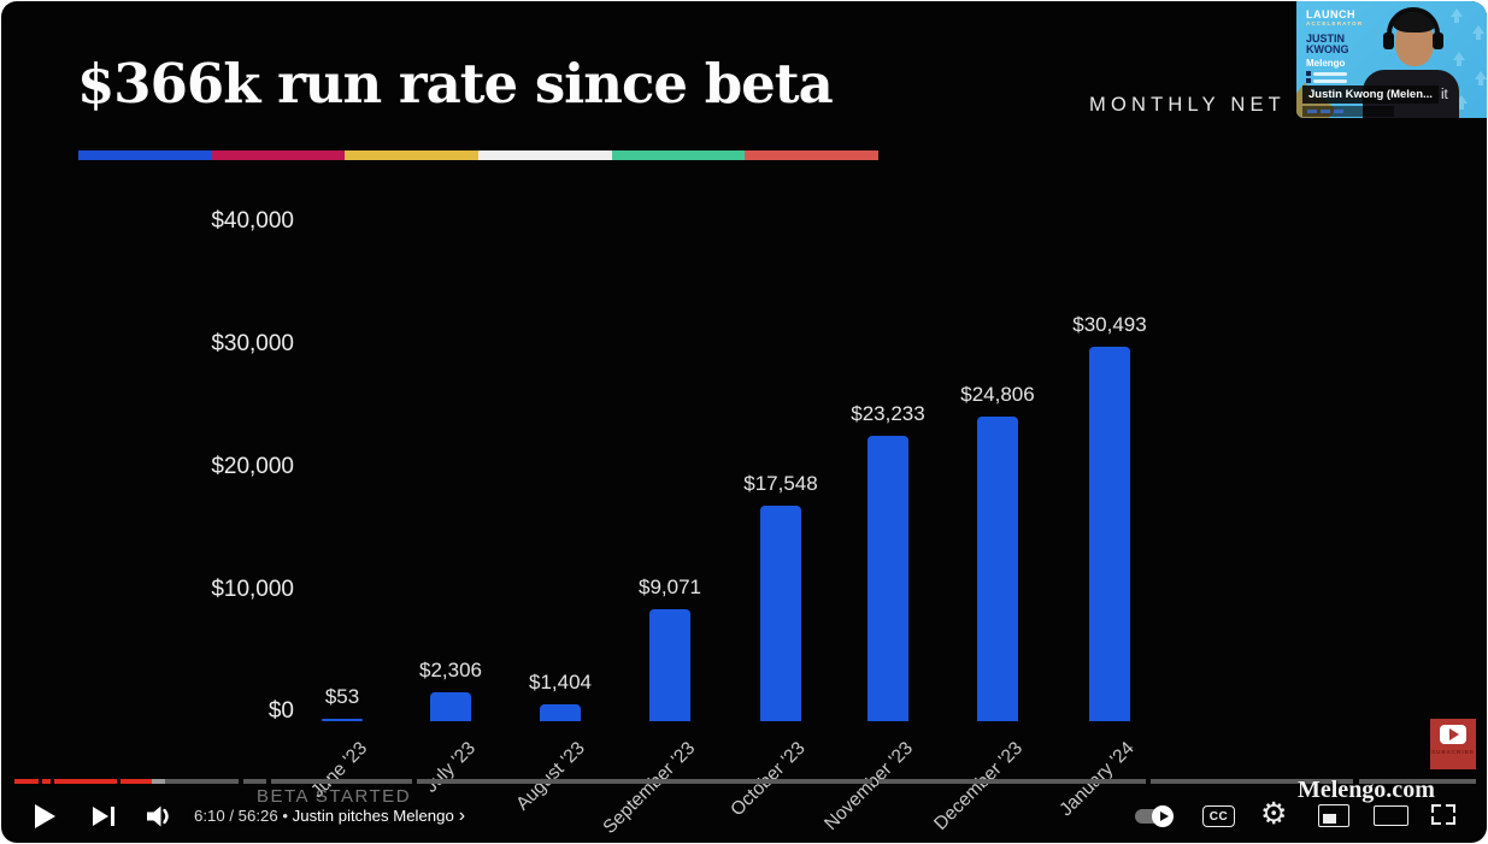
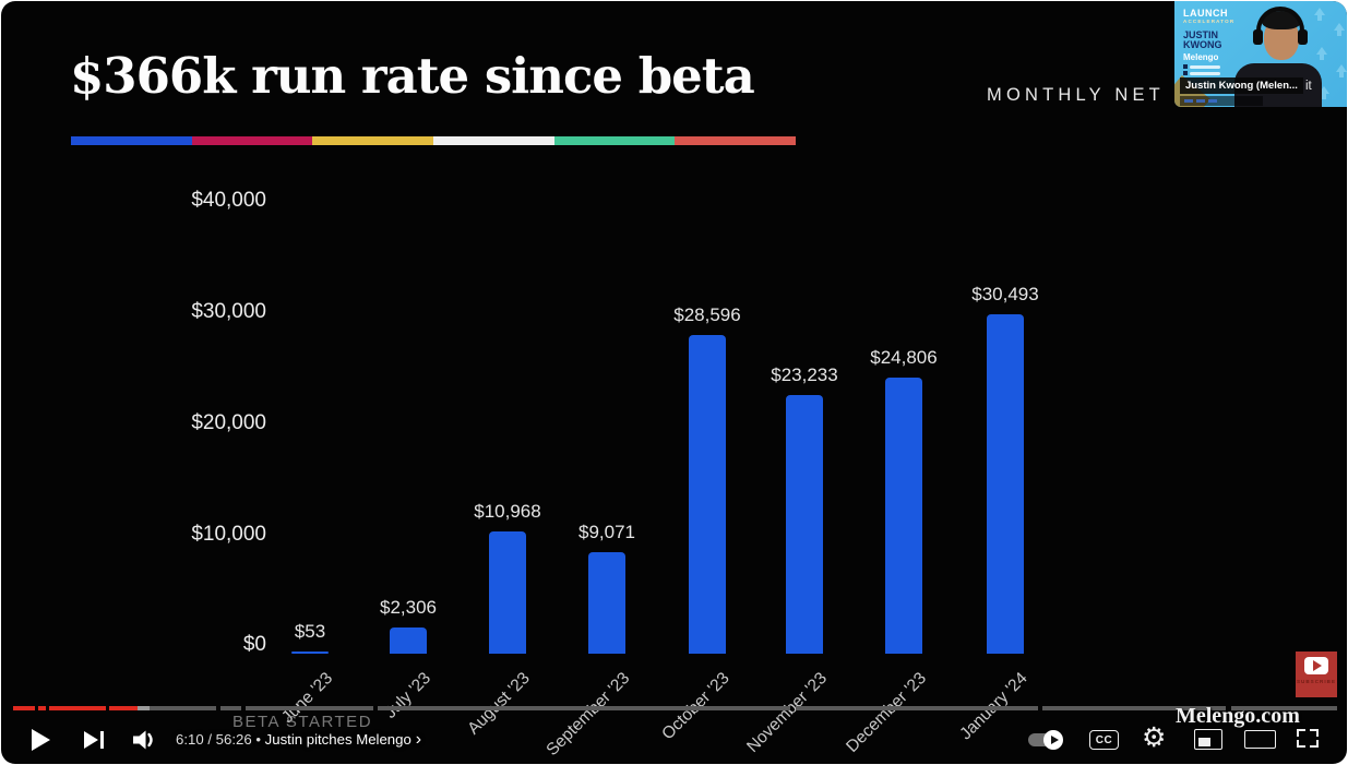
August '23: $1,404 -> $10,968
October '23: $17,548 -> $28,596
